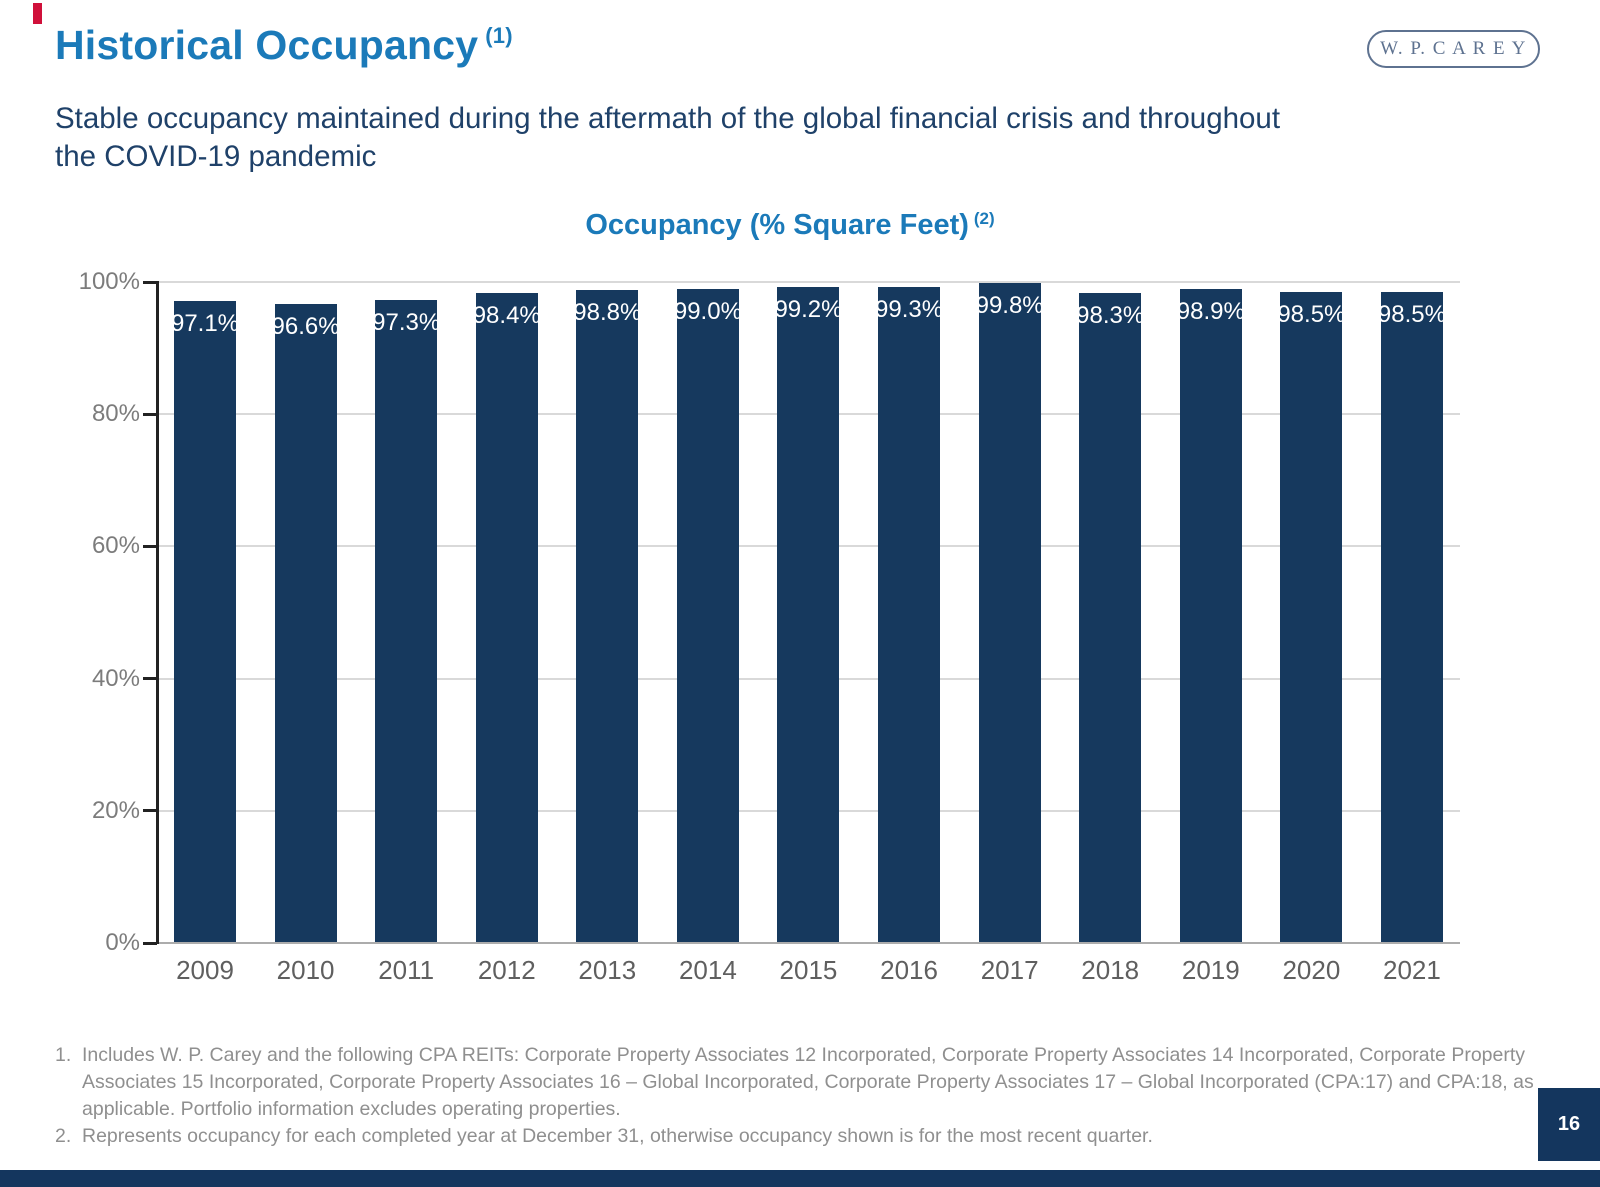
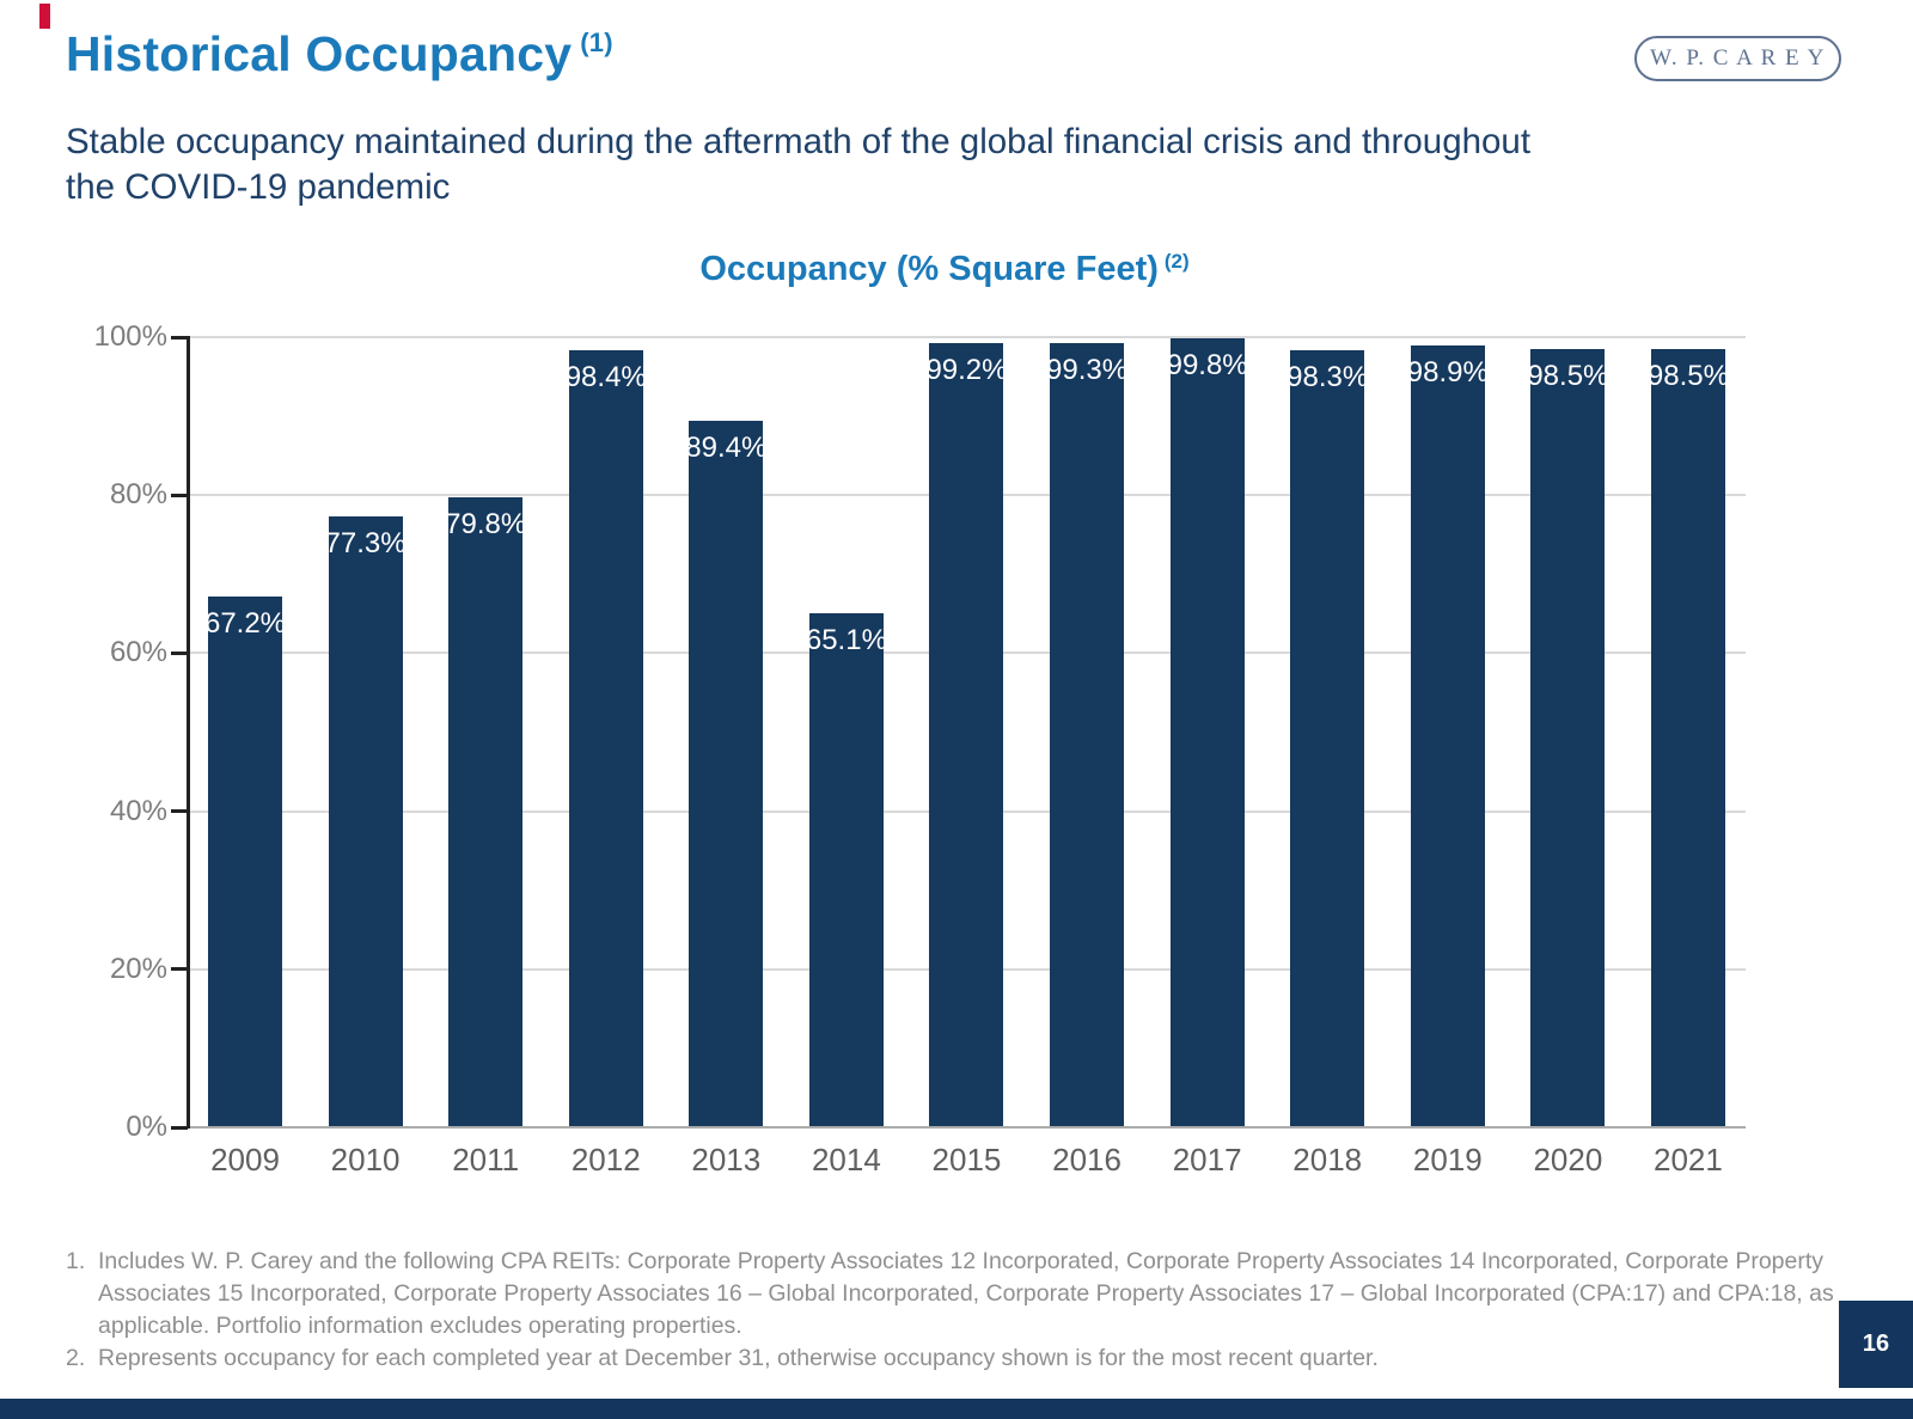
2009: 97.1% -> 67.2%
2010: 96.6% -> 77.3%
2011: 97.3% -> 79.8%
2013: 98.8% -> 89.4%
2014: 99.0% -> 65.1%
